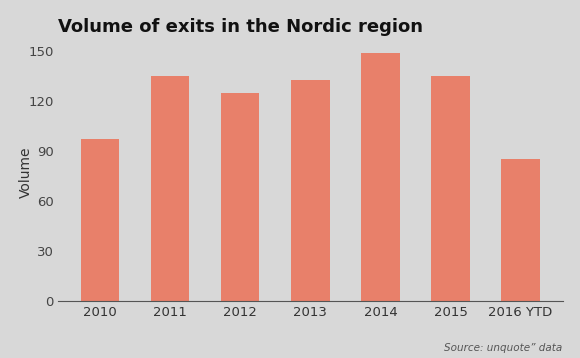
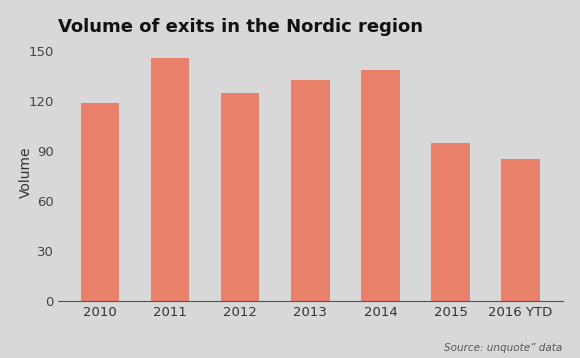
2010: 97 -> 119
2011: 135 -> 146
2014: 149 -> 139
2015: 135 -> 95
